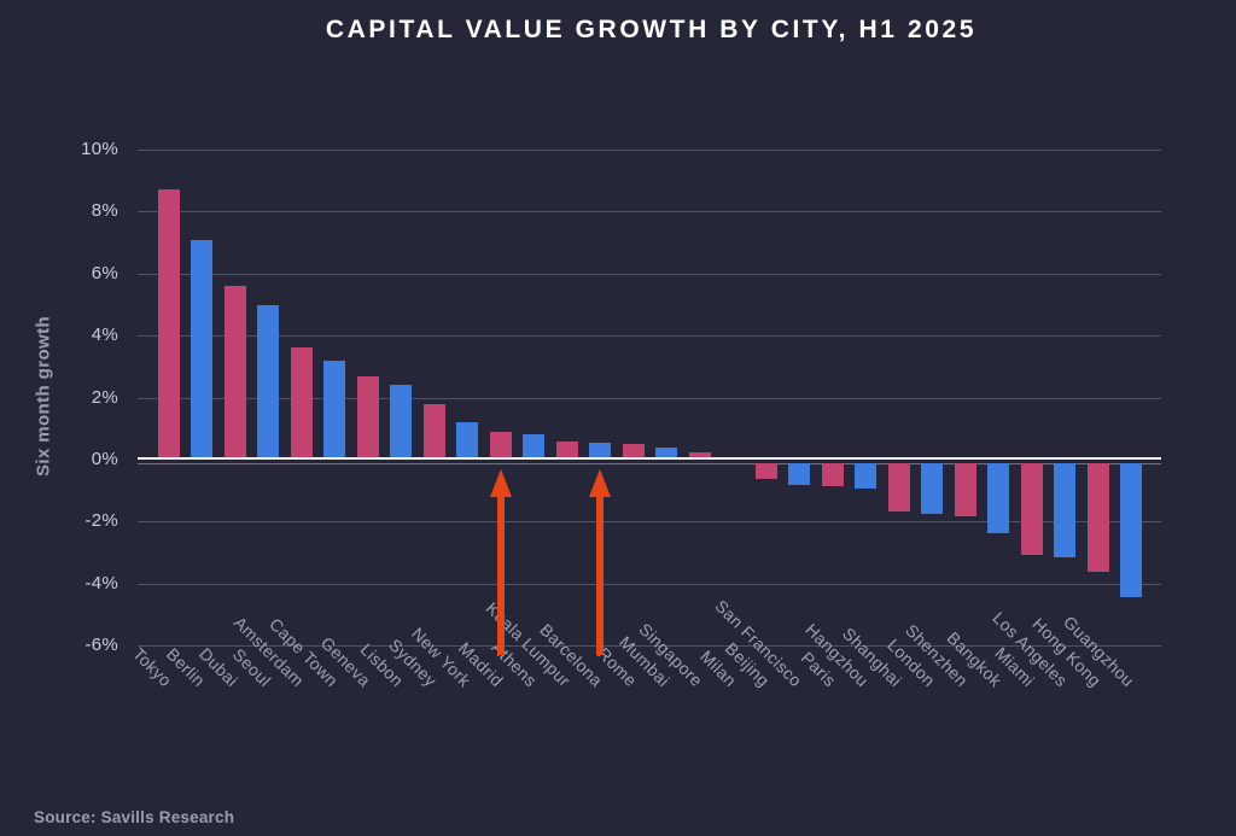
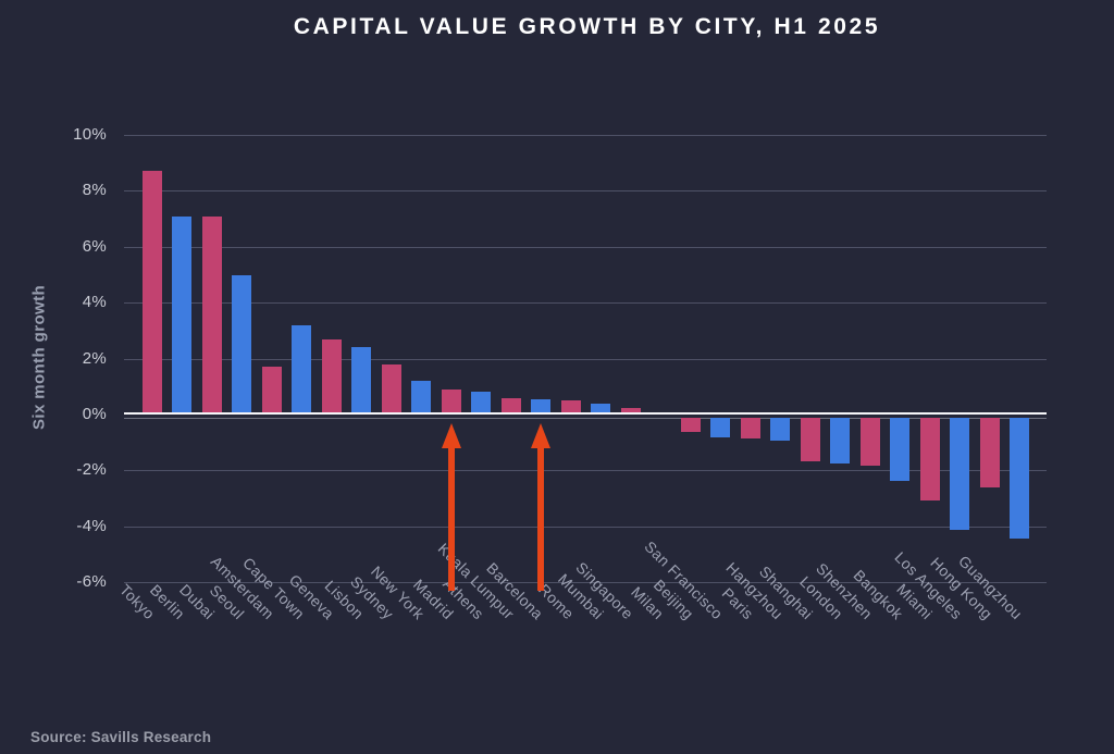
Dubai: 5.6% -> 7.1%
Amsterdam: 3.6% -> 1.7%
Los Angeles: -3.0% -> -4.0%
Hong Kong: -3.5% -> -2.5%
